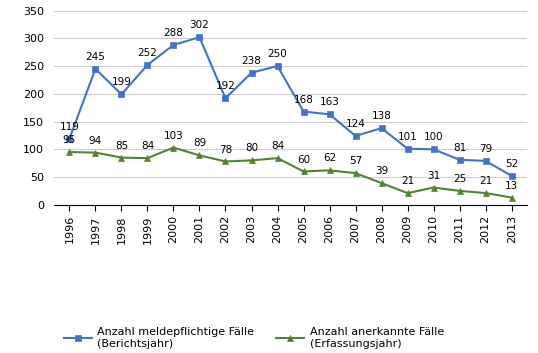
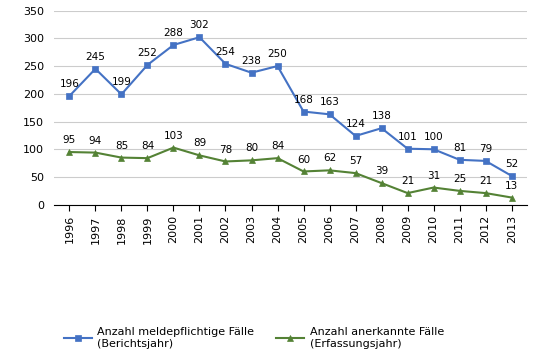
Anzahl meldepflichtige Fälle (Berichtsjahr)/1996: 119 -> 196
Anzahl meldepflichtige Fälle (Berichtsjahr)/2002: 192 -> 254
